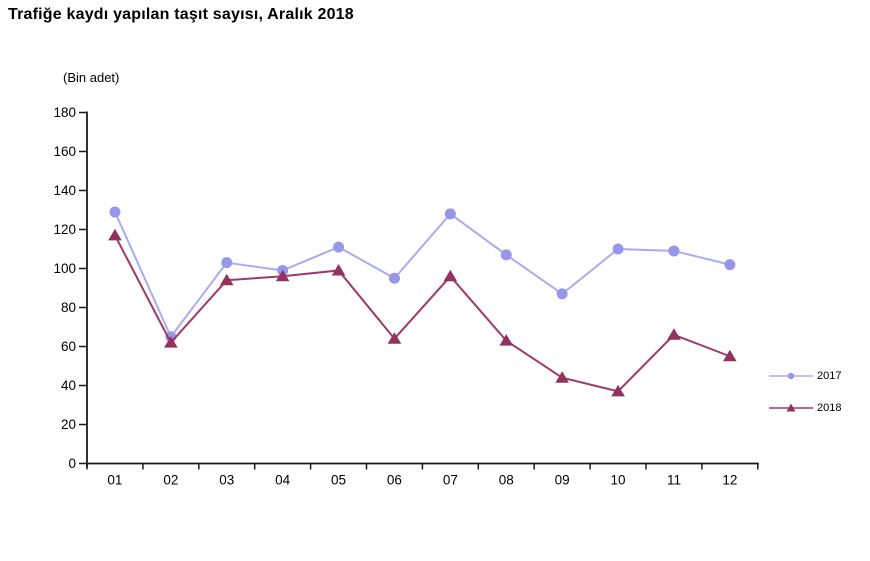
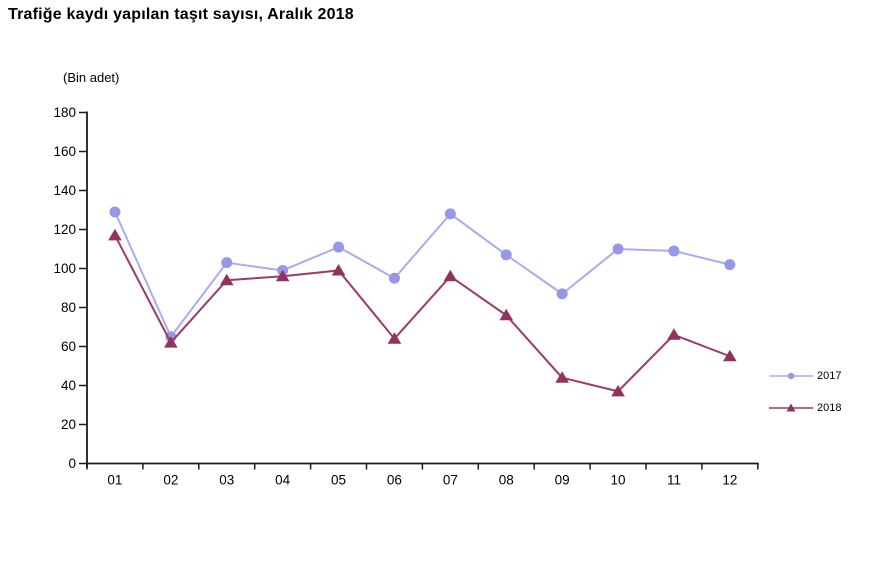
2018/08: 63 -> 76
